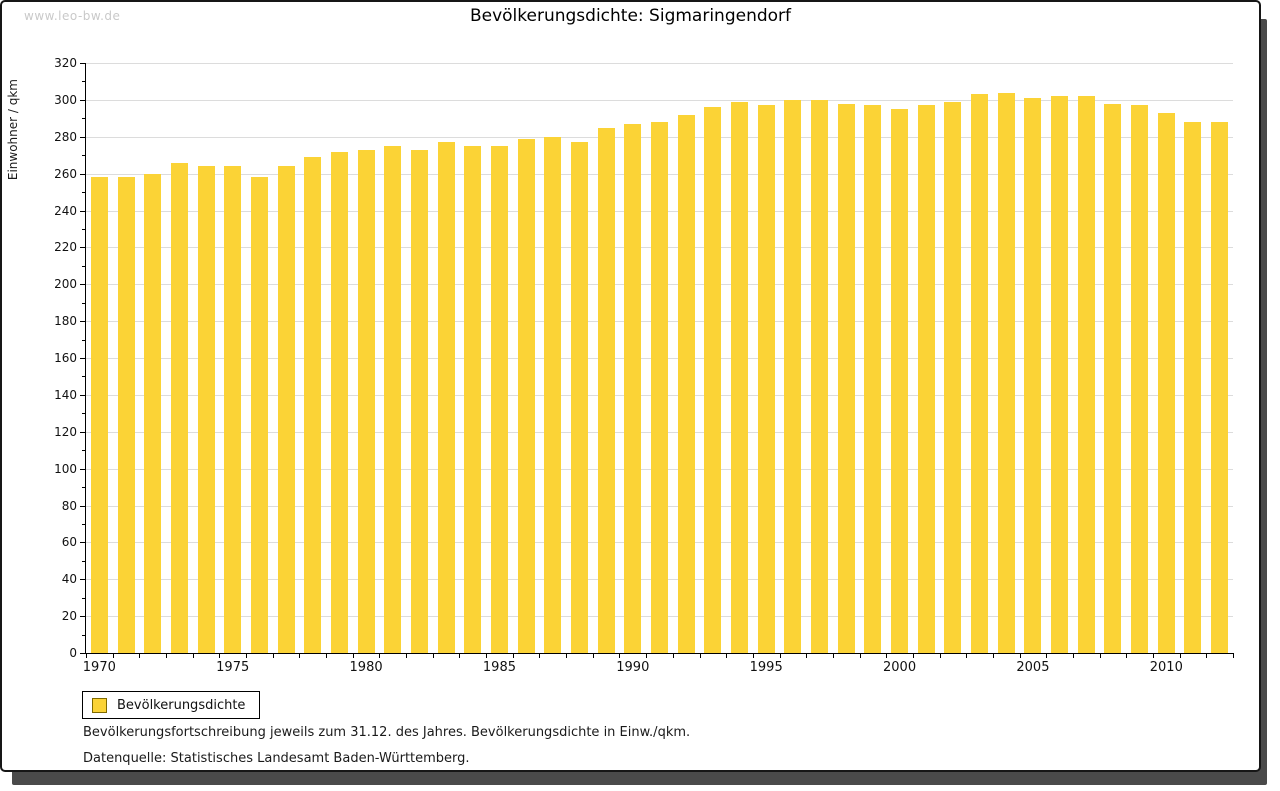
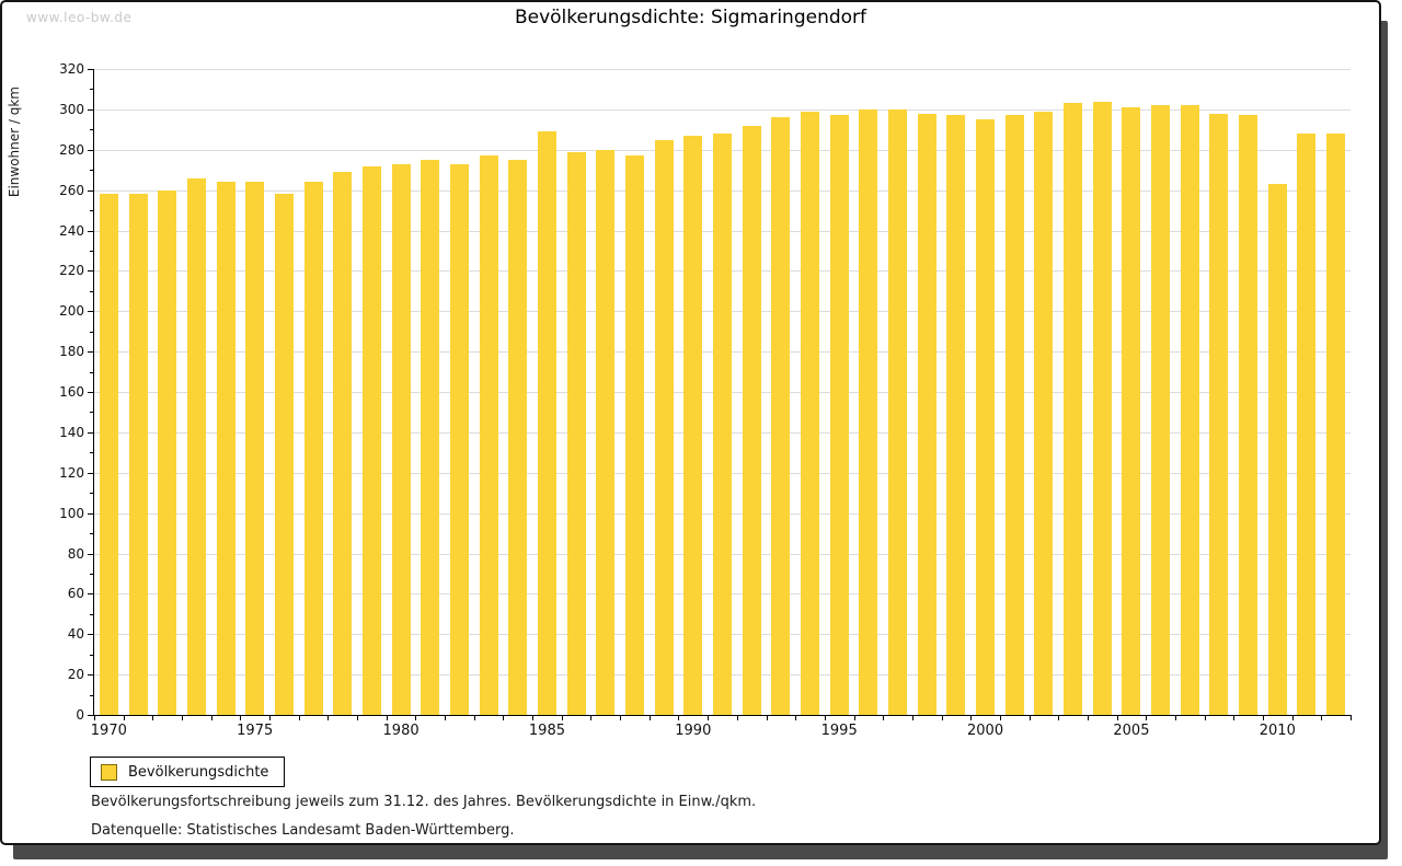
1985: 275 -> 289
2010: 293 -> 263
